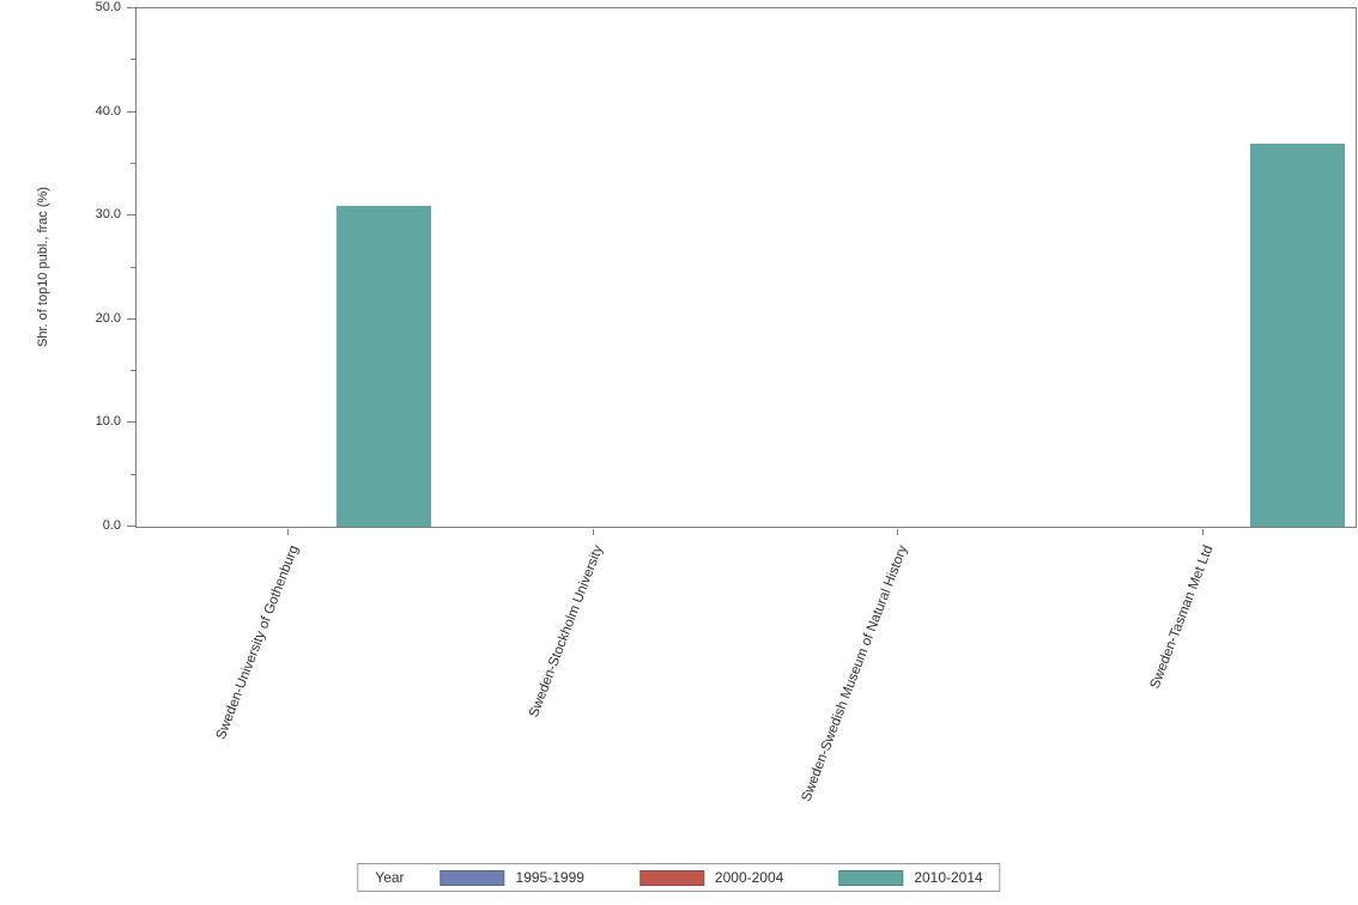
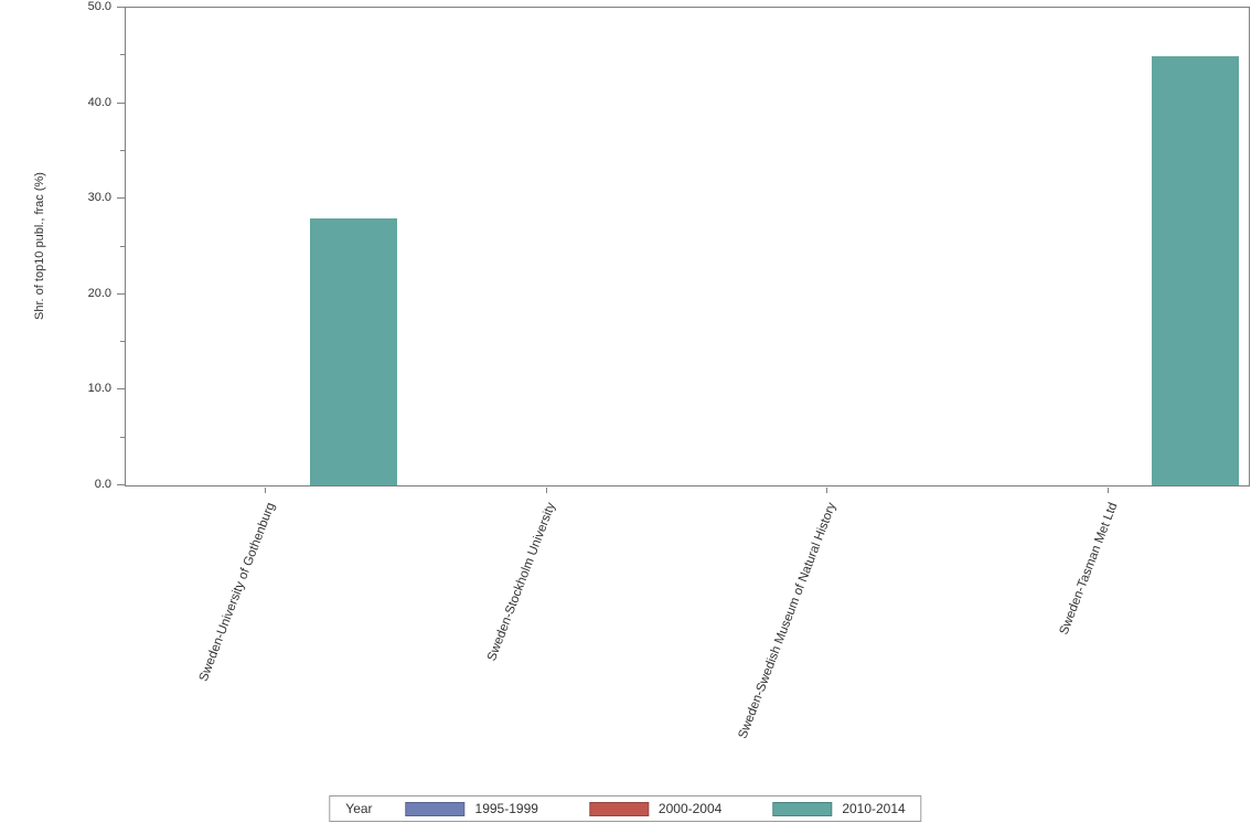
2010-2014/Sweden-University of Gothenburg: 31 -> 28
2010-2014/Sweden-Tasman Met Ltd: 37 -> 45
